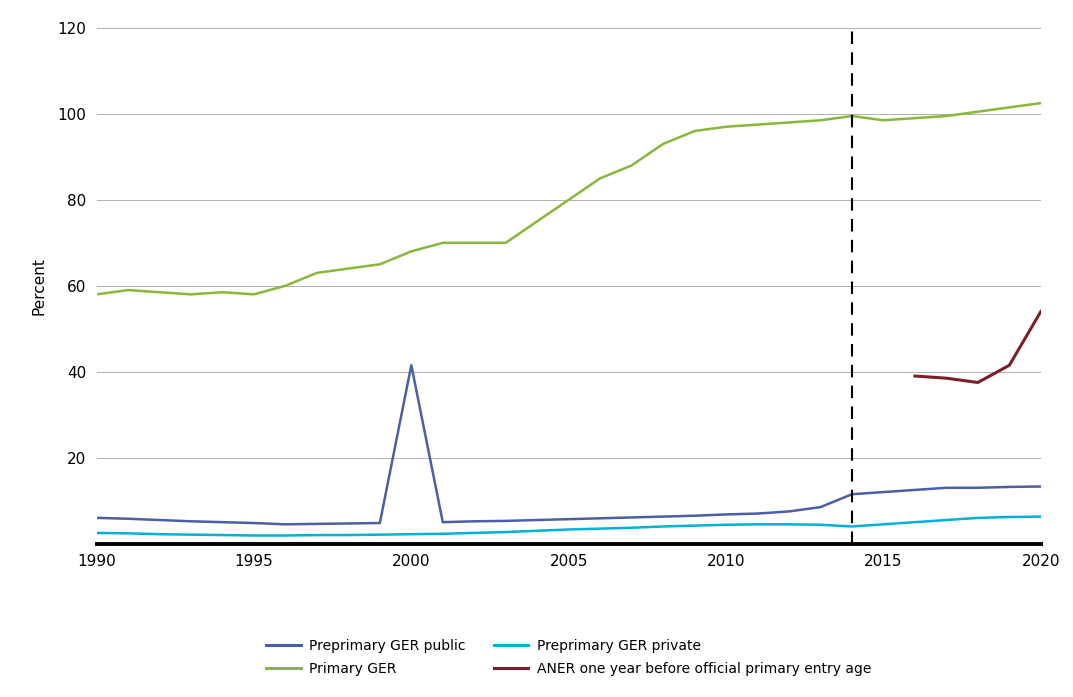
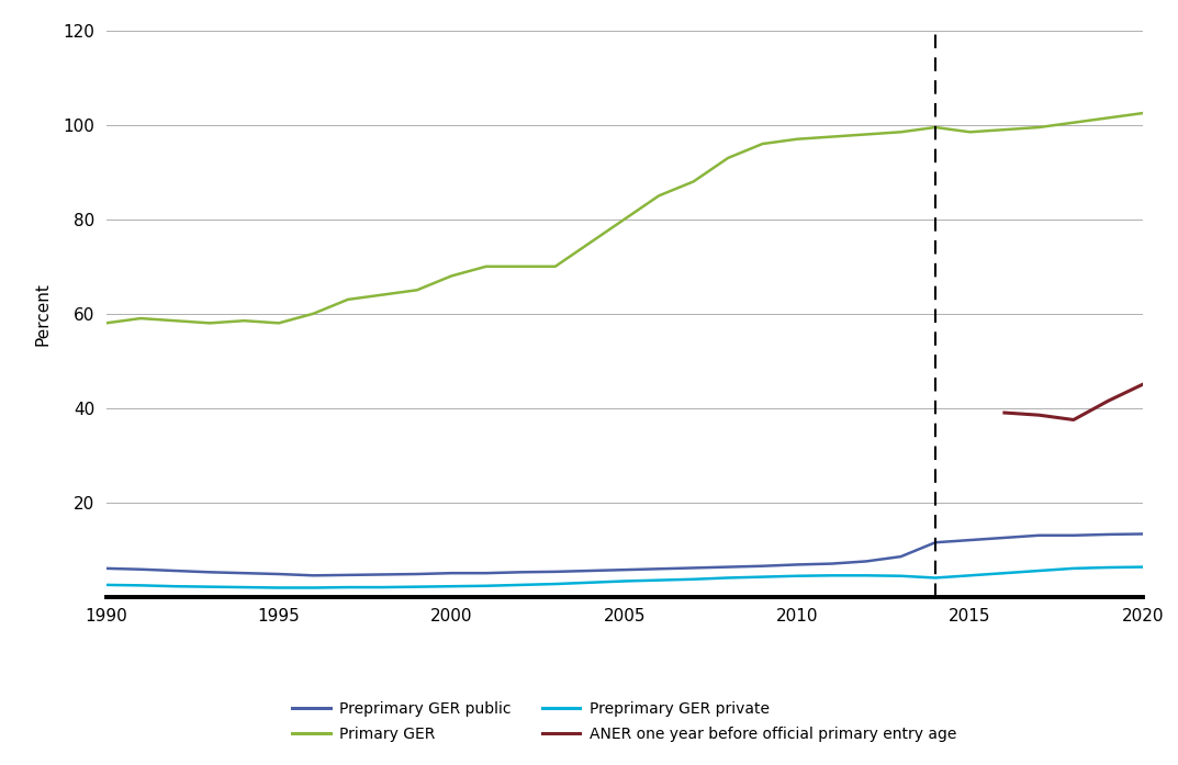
Preprimary GER public/2000: 41.5 -> 5.0
ANER one year before official primary entry age/2020: 54.0 -> 45.0
